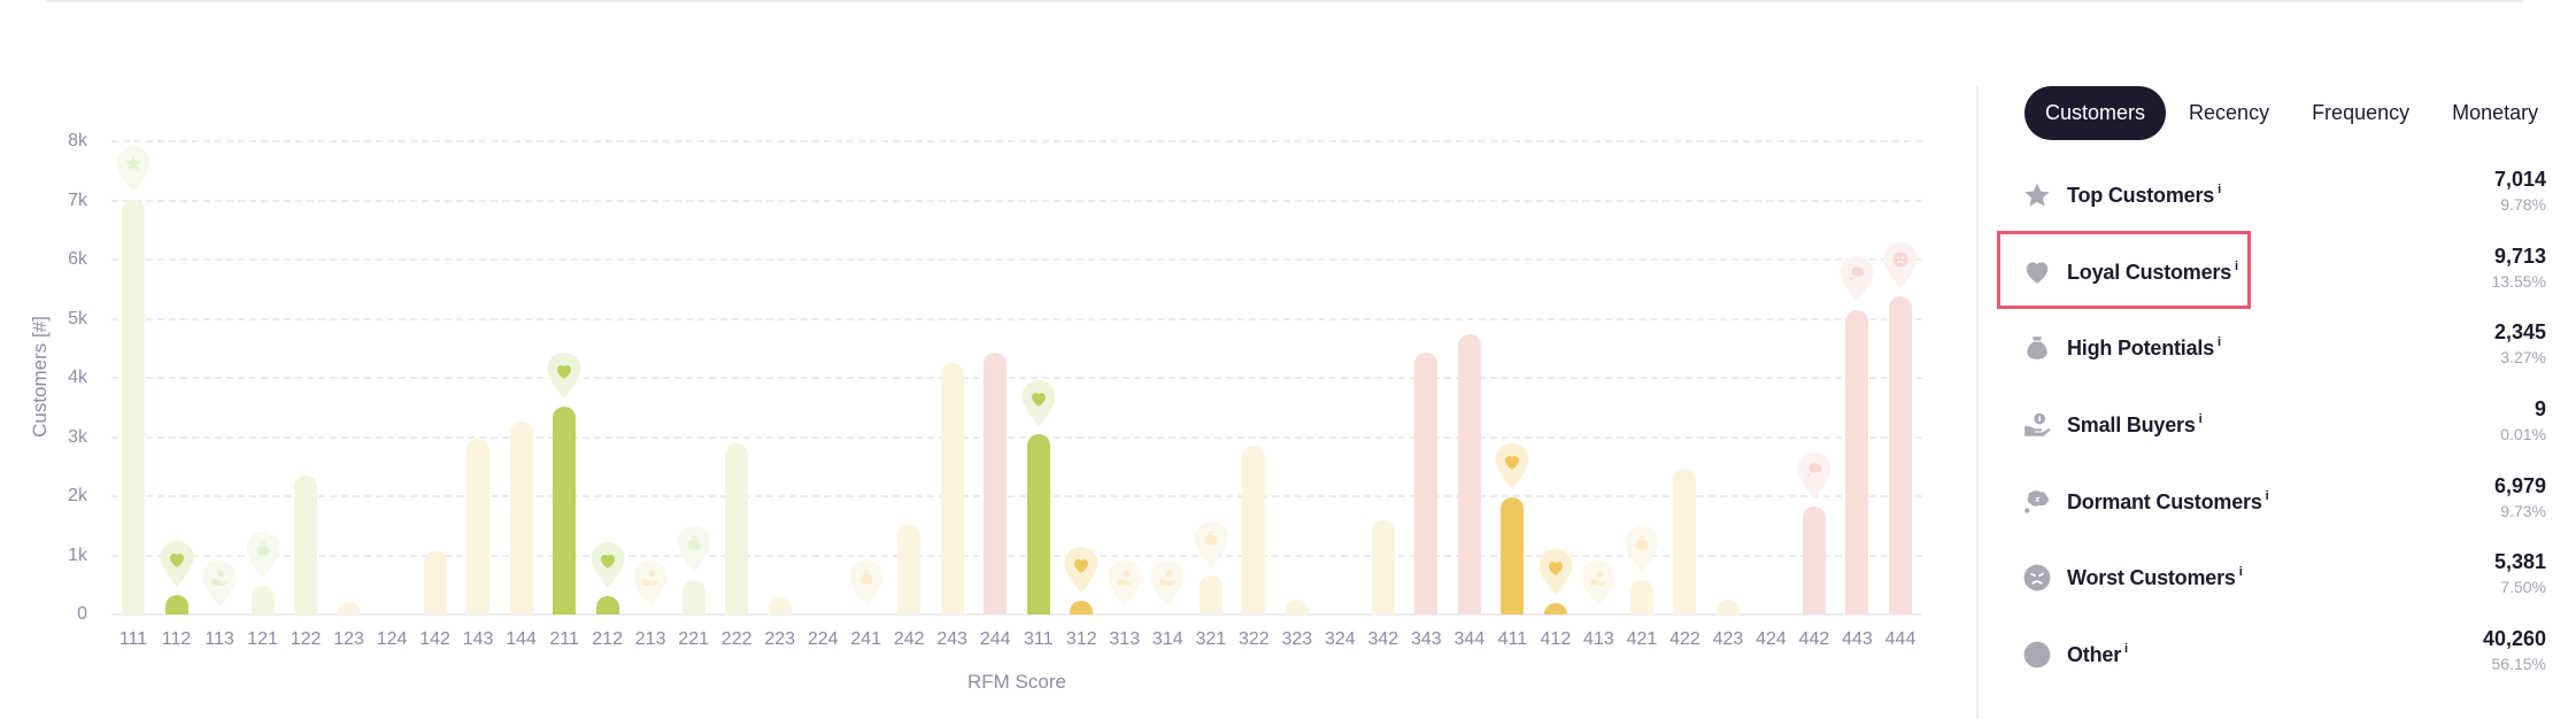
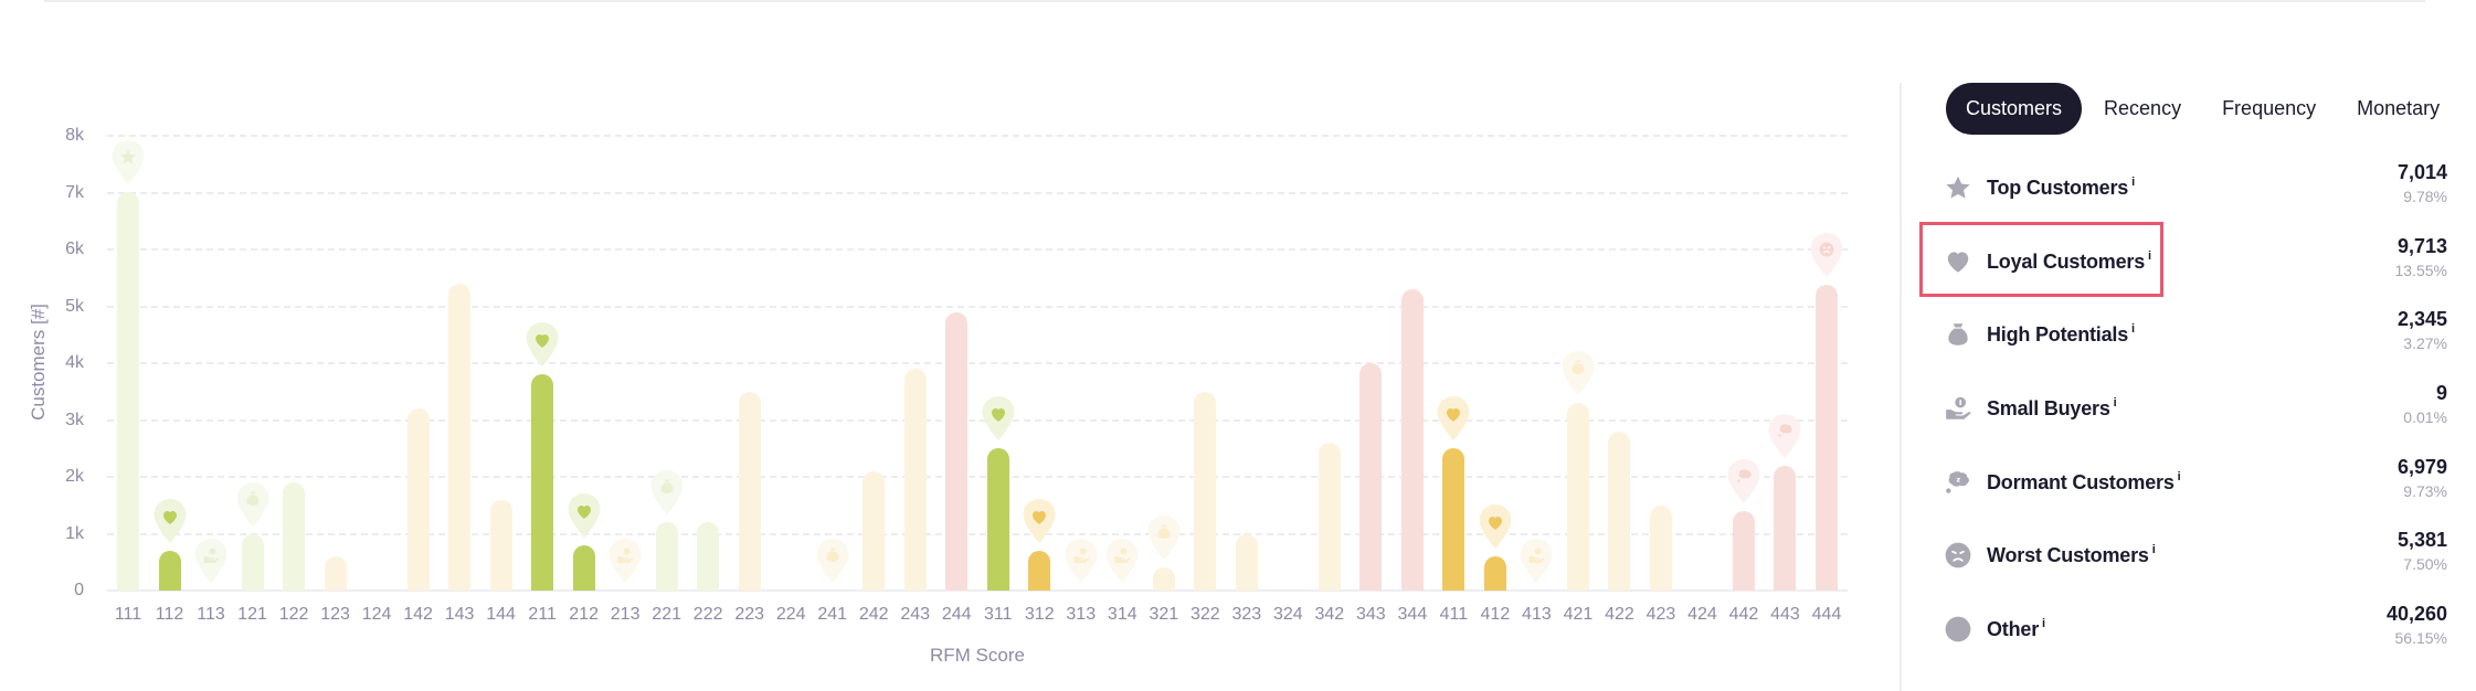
112: 0.3k -> 0.7k
121: 0.5k -> 1.0k
122: 2.3k -> 1.9k
123: 0.2k -> 0.6k
142: 1.1k -> 3.2k
143: 3.0k -> 5.4k
144: 3.3k -> 1.6k
211: 3.5k -> 3.8k
212: 0.3k -> 0.8k
221: 0.6k -> 1.2k
222: 2.9k -> 1.2k
223: 0.3k -> 3.5k
242: 1.5k -> 2.1k
243: 4.3k -> 3.9k
244: 4.4k -> 4.9k
311: 3.0k -> 2.5k
312: 0.2k -> 0.7k
321: 0.7k -> 0.4k
322: 2.9k -> 3.5k
323: 0.3k -> 1.0k
342: 1.6k -> 2.6k
343: 4.4k -> 4.0k
344: 4.7k -> 5.3k
411: 2.0k -> 2.5k
412: 0.2k -> 0.6k
421: 0.6k -> 3.3k
422: 2.5k -> 2.8k
423: 0.3k -> 1.5k
442: 1.8k -> 1.4k
443: 5.2k -> 2.2k
